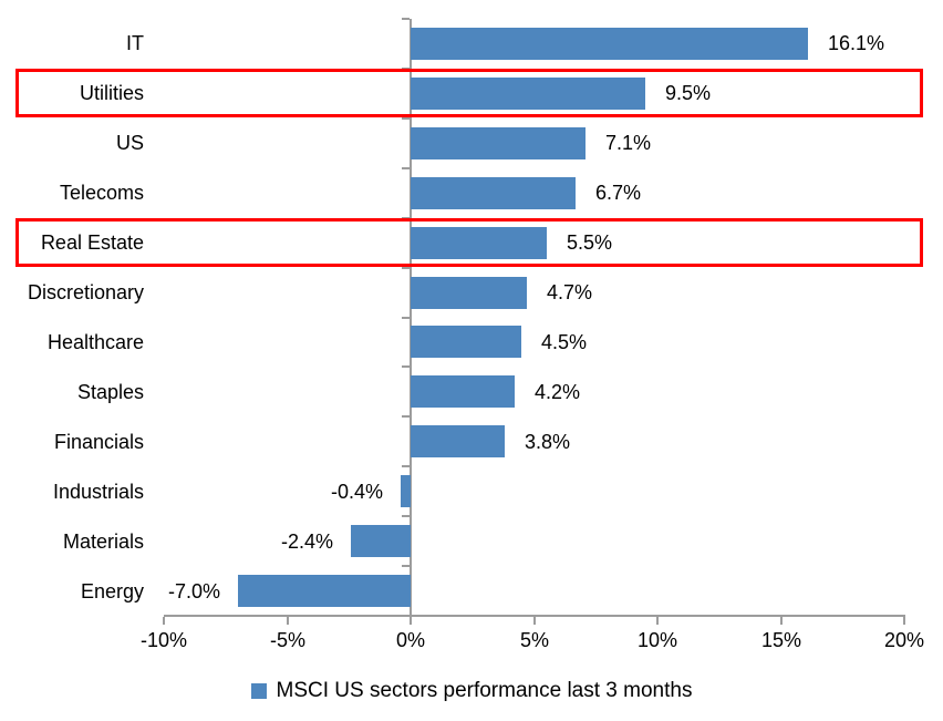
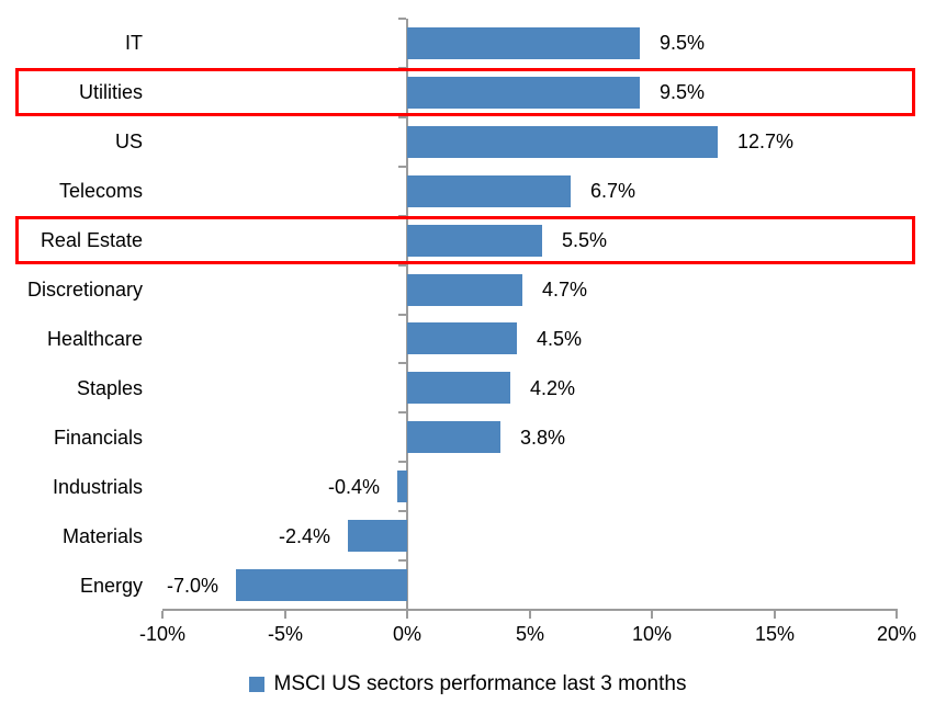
IT: 16.1% -> 9.5%
US: 7.1% -> 12.7%
